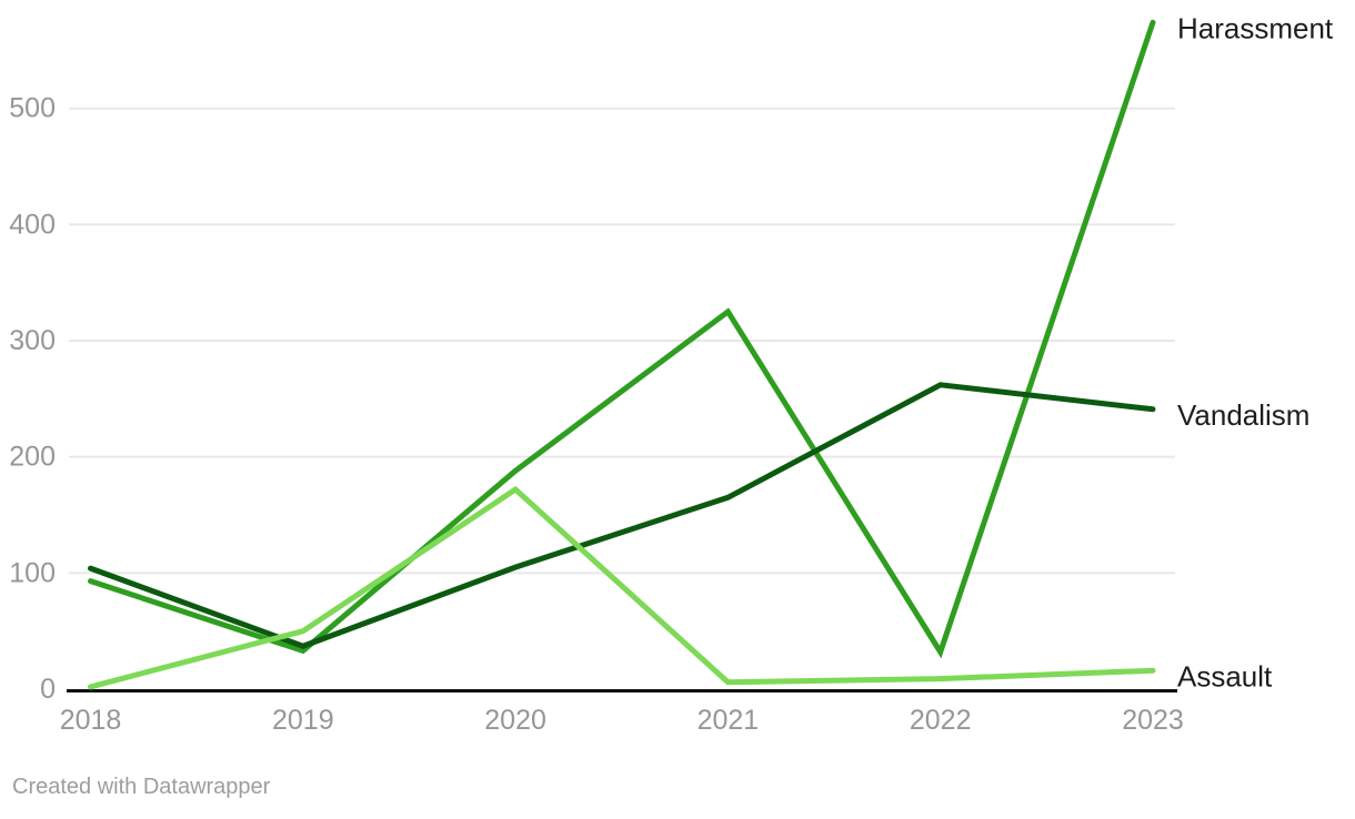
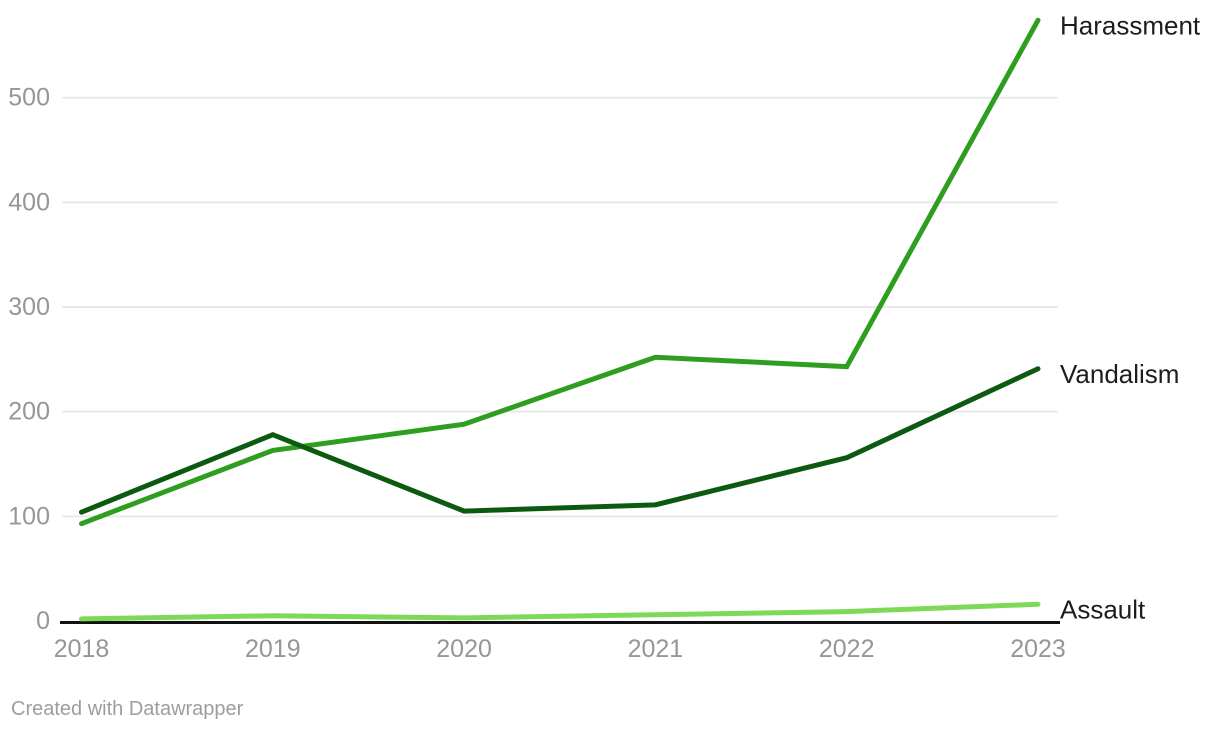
Harassment/2019: 33 -> 163
Vandalism/2019: 37 -> 178
Assault/2019: 50 -> 5
Assault/2020: 172 -> 3
Harassment/2021: 325 -> 252
Vandalism/2021: 165 -> 111
Harassment/2022: 32 -> 243
Vandalism/2022: 262 -> 156
